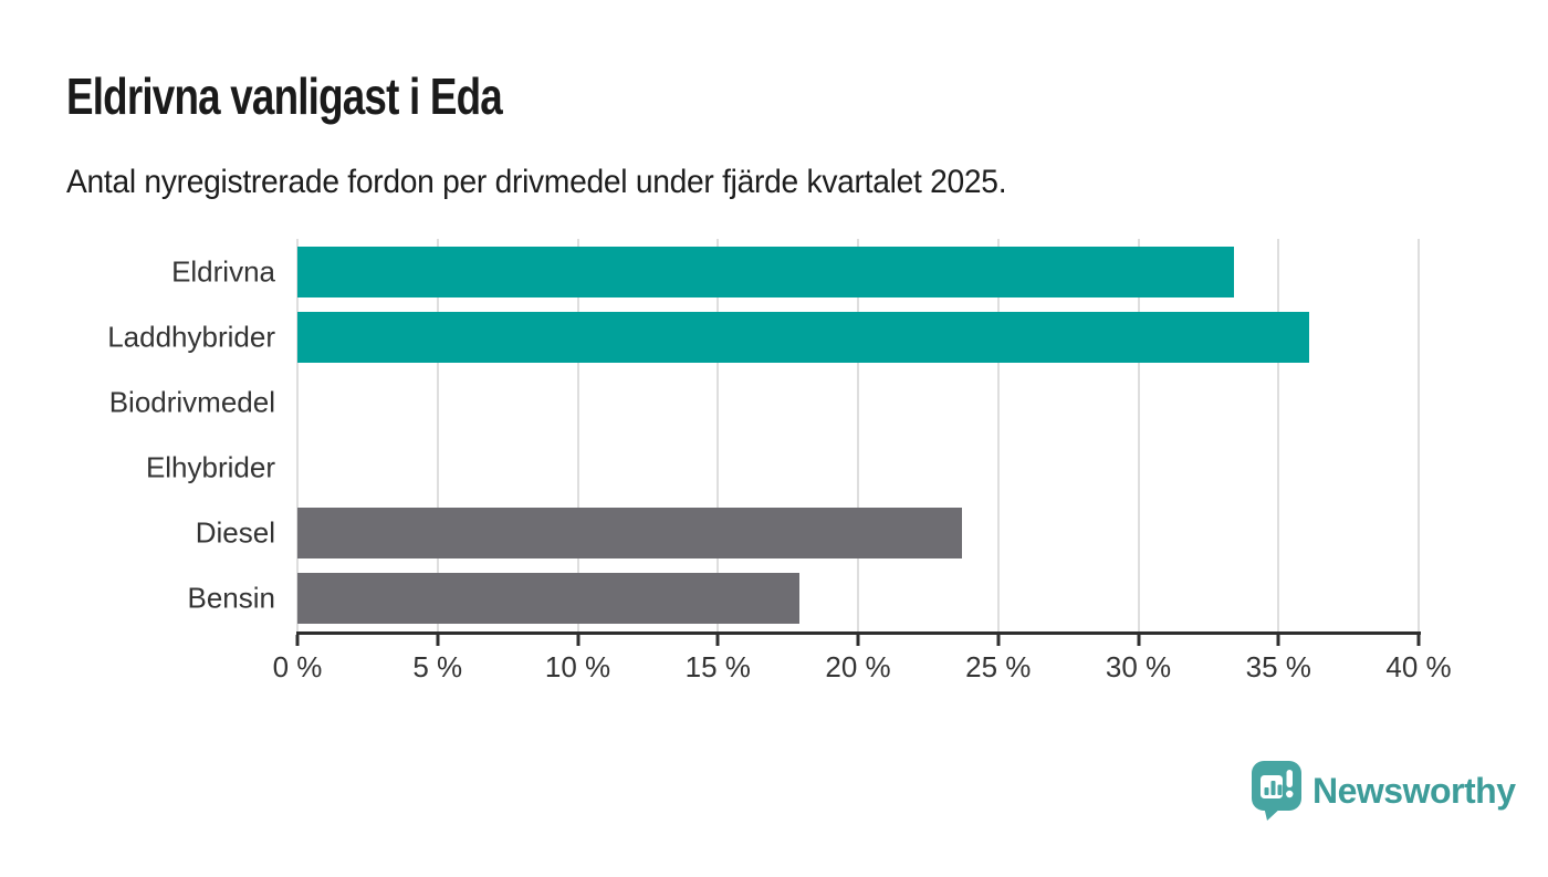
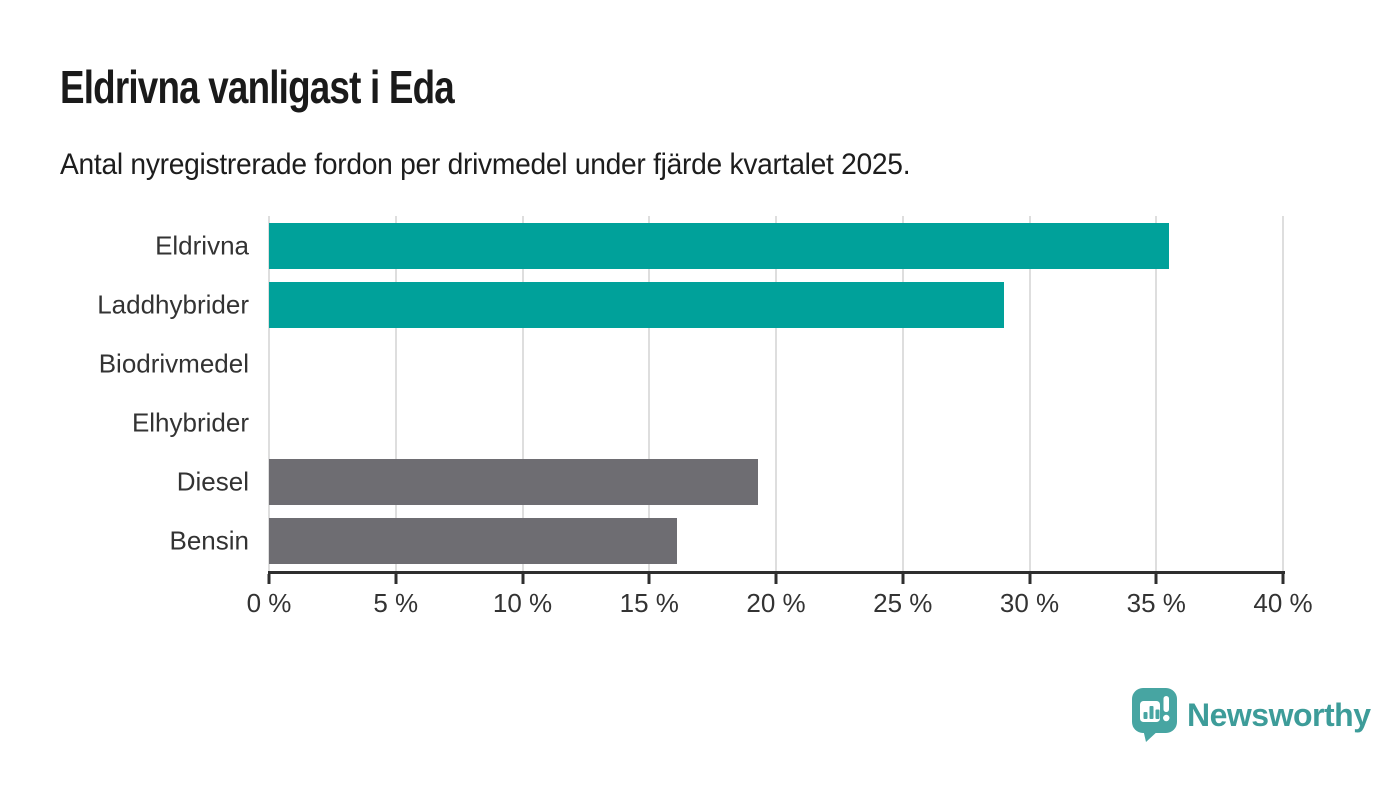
Eldrivna: 33.4% -> 35.5%
Laddhybrider: 36.1% -> 29.0%
Diesel: 23.7% -> 19.3%
Bensin: 17.9% -> 16.1%
